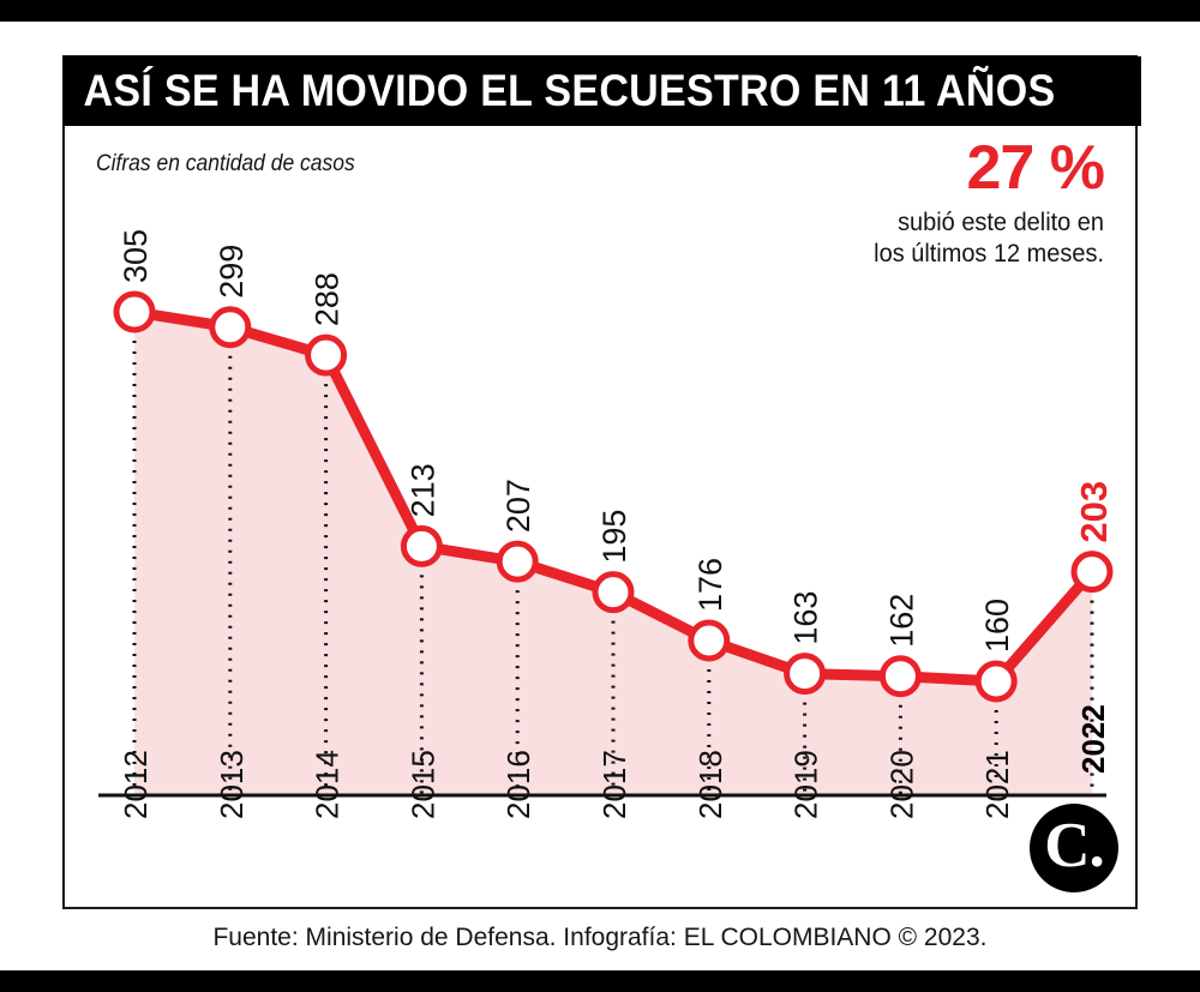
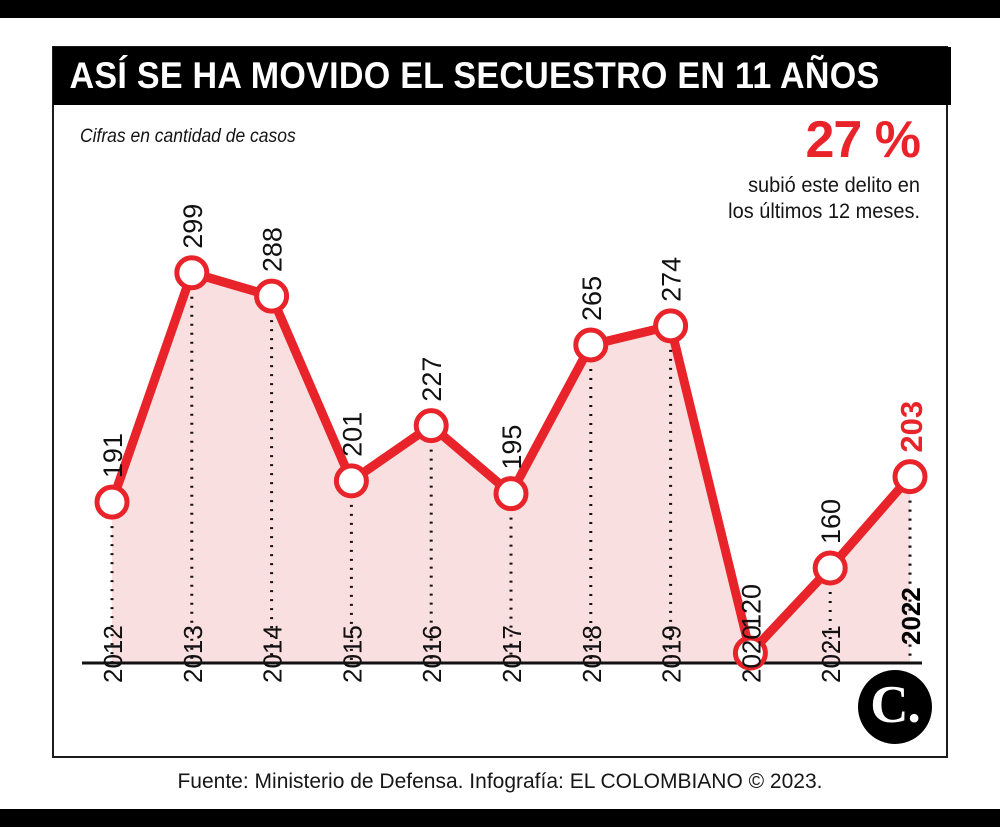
2012: 305 -> 191
2015: 213 -> 201
2016: 207 -> 227
2018: 176 -> 265
2019: 163 -> 274
2020: 162 -> 120
